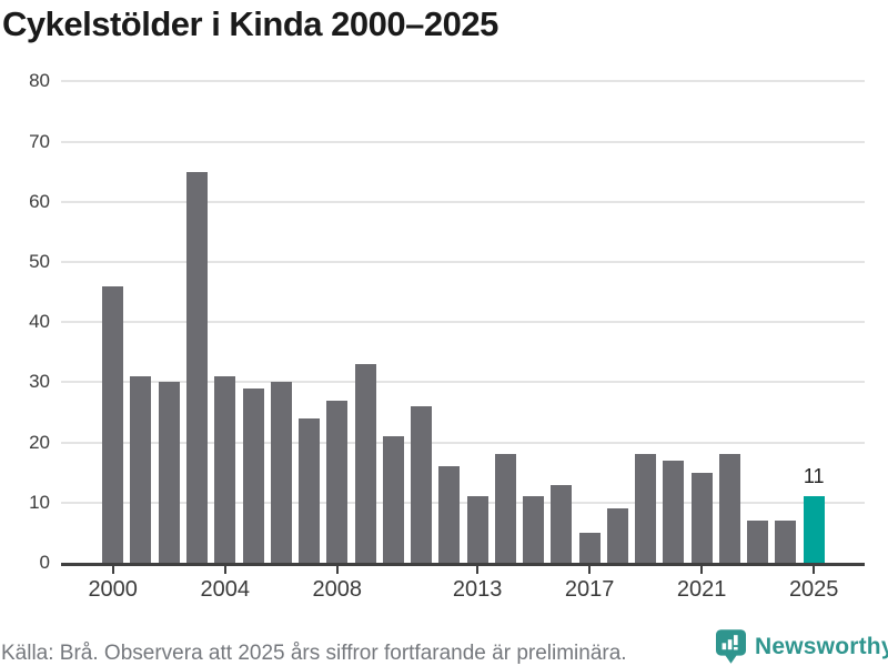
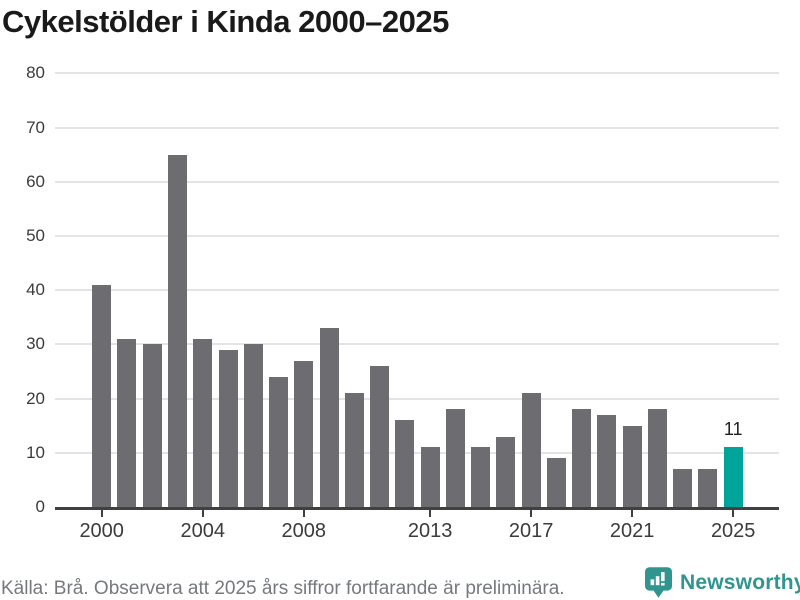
2000: 46 -> 41
2017: 5 -> 21
